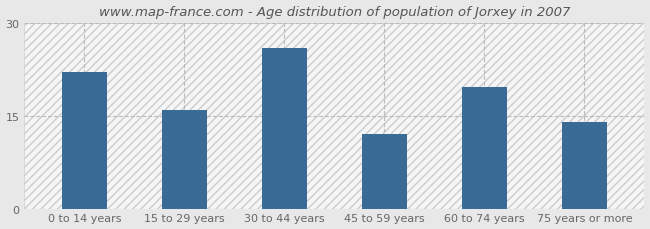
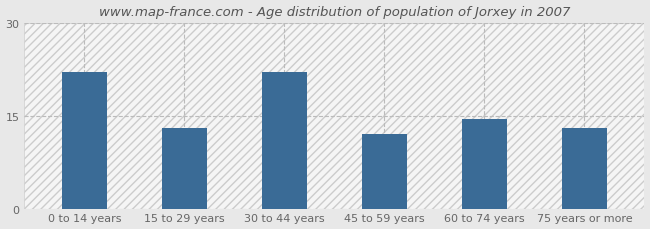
15 to 29 years: 16.0 -> 13.0
30 to 44 years: 26.0 -> 22.0
60 to 74 years: 19.6 -> 14.5
75 years or more: 14.0 -> 13.0
